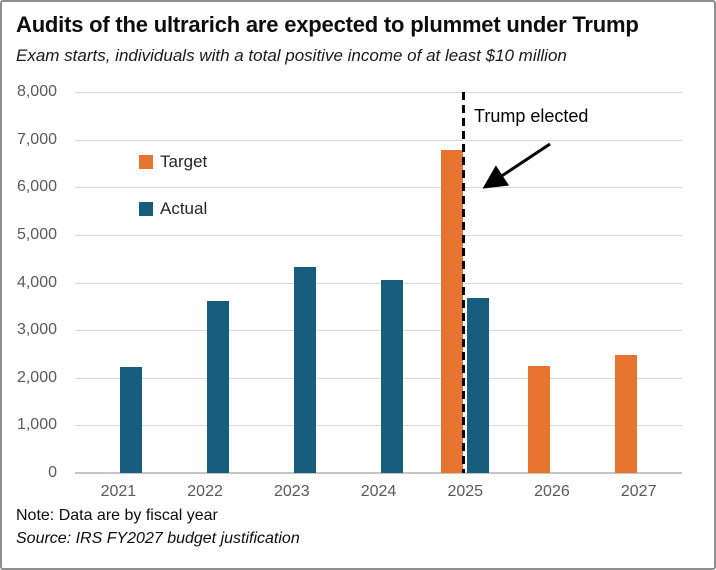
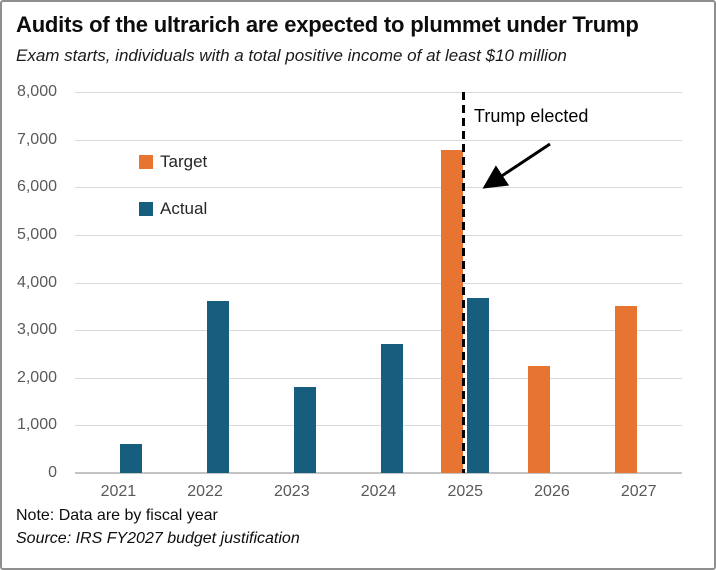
Actual/2021: 2200 -> 600
Actual/2023: 4300 -> 1800
Actual/2024: 4100 -> 2700
Target/2027: 2500 -> 3500
